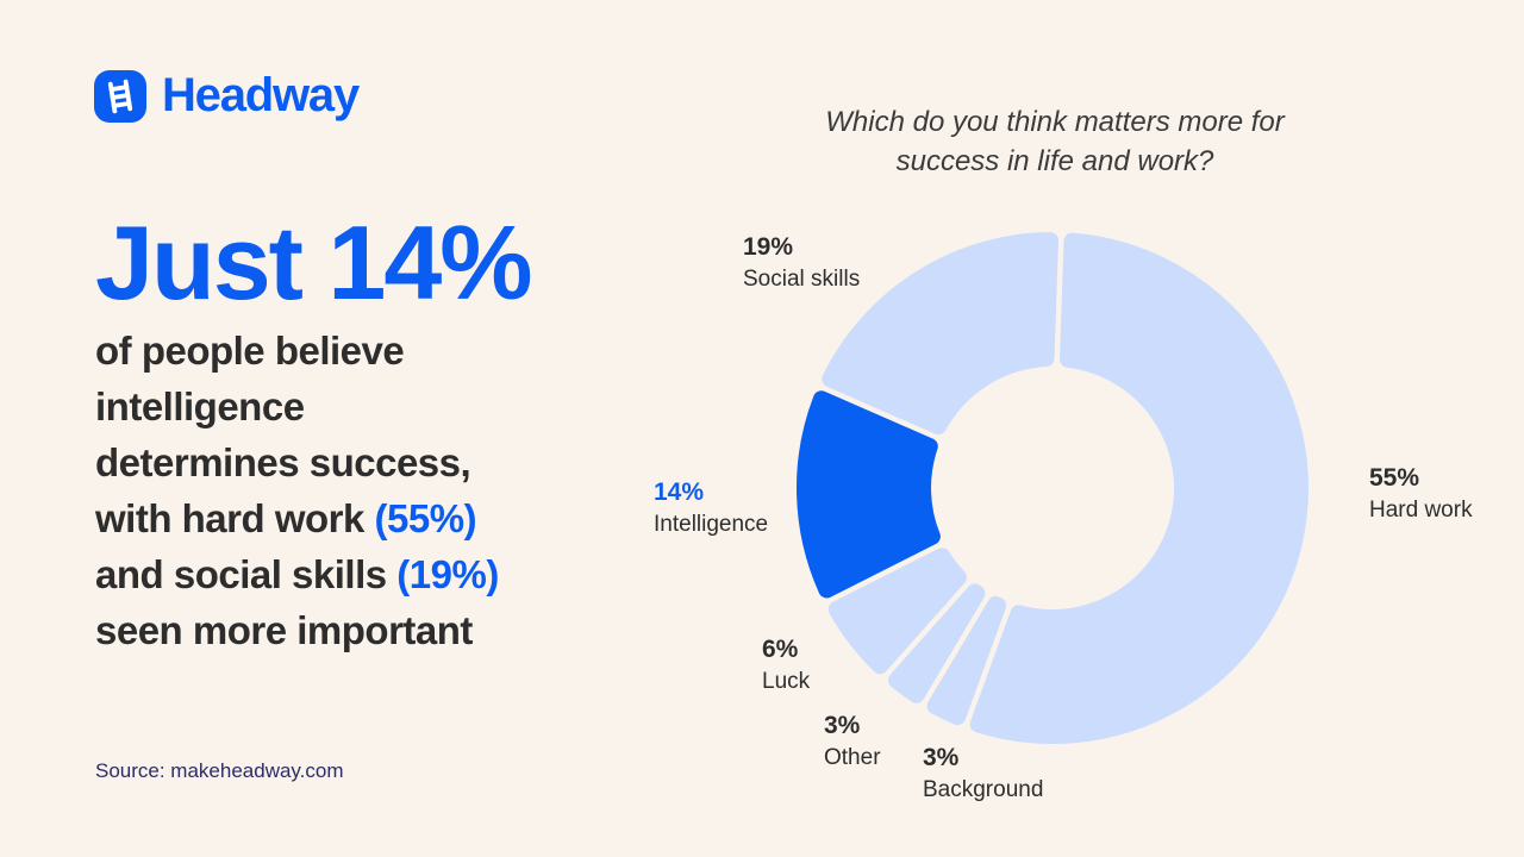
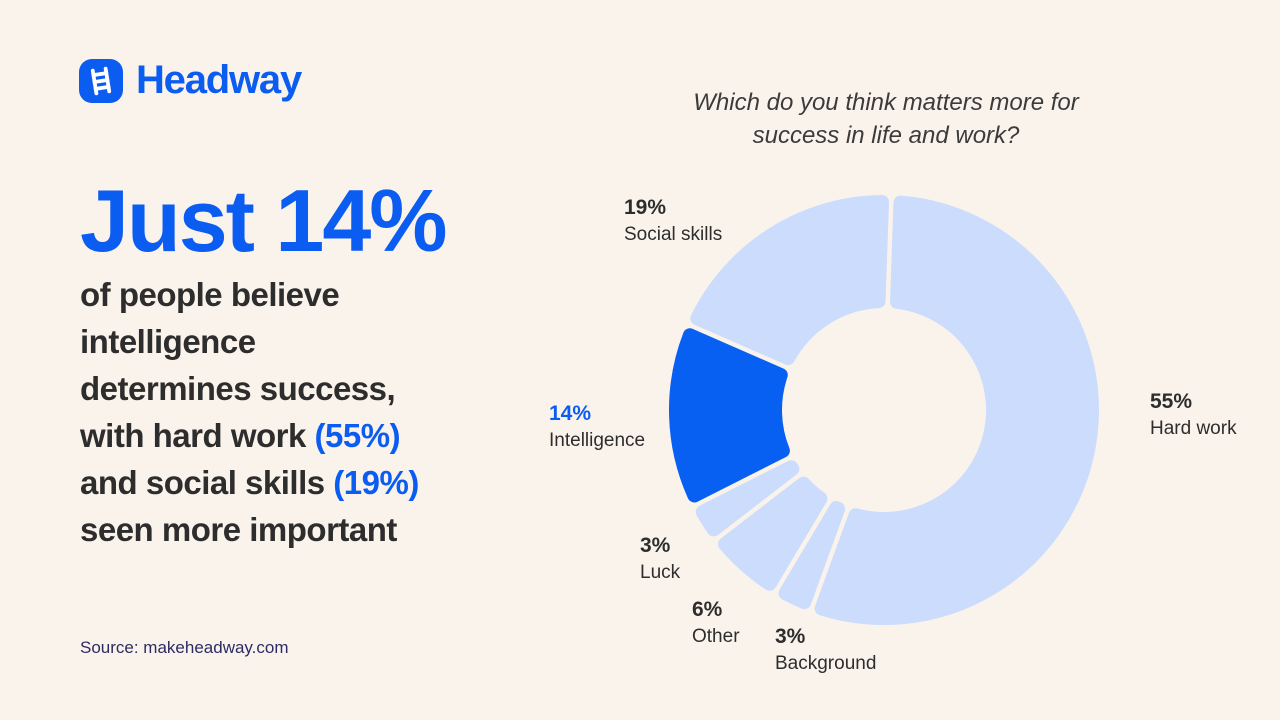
Other: 3% -> 6%
Luck: 6% -> 3%
